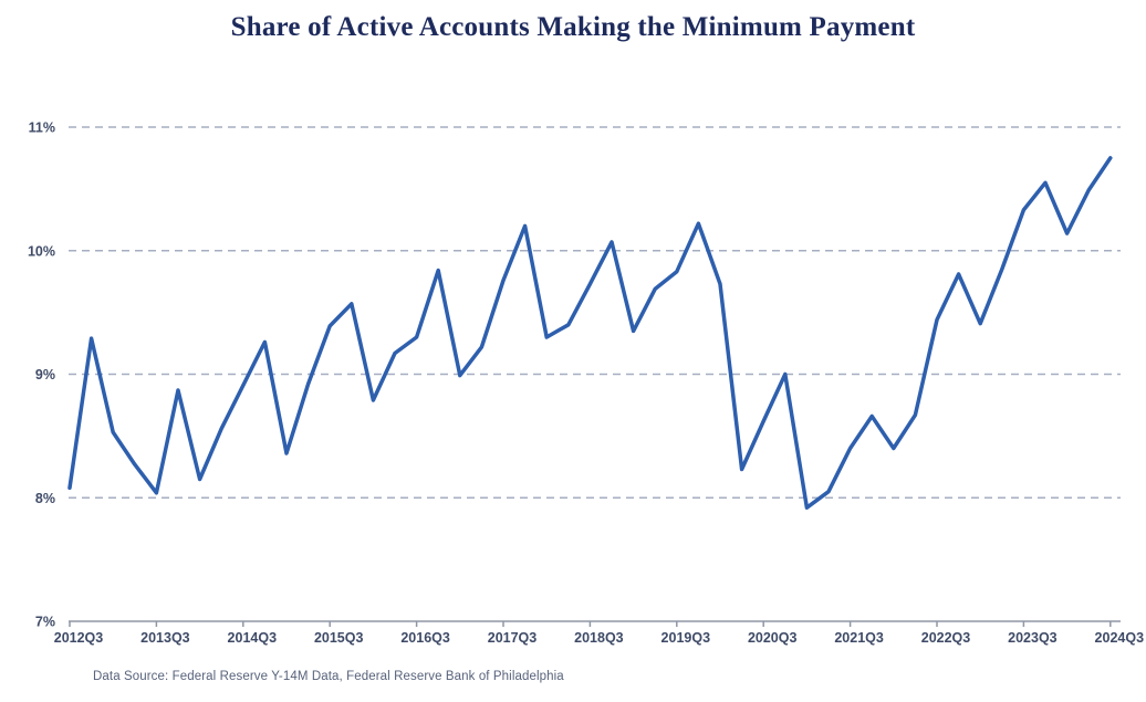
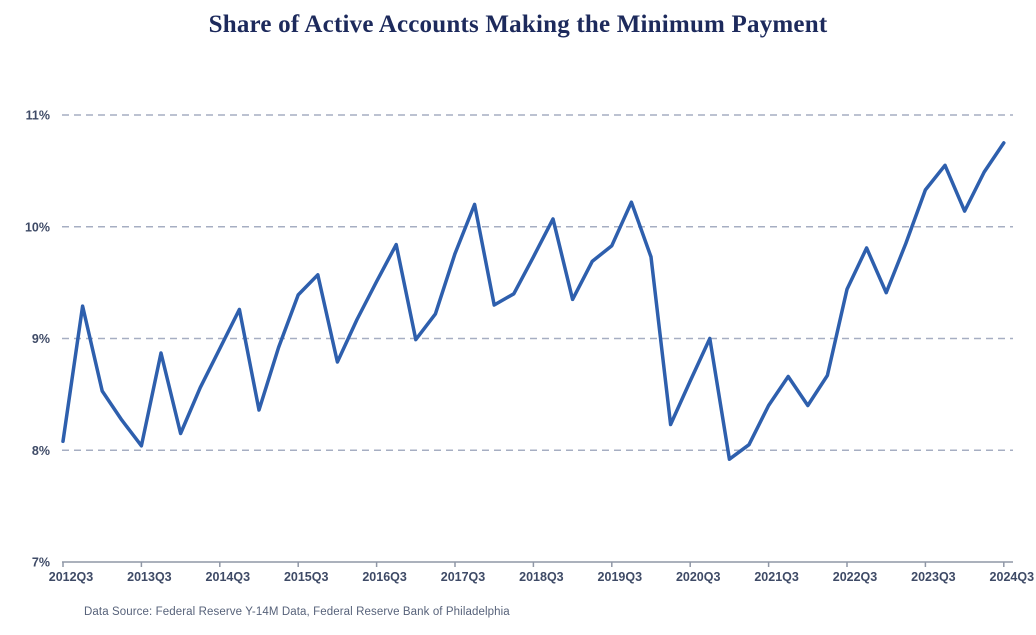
2016Q3: 9.30% -> 9.51%
